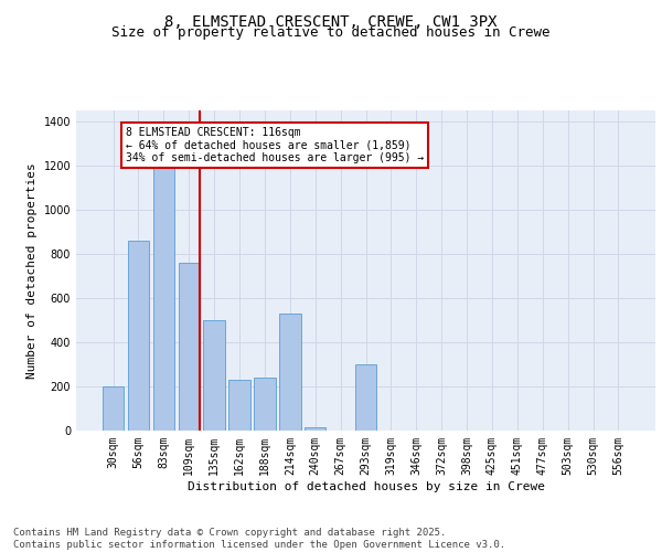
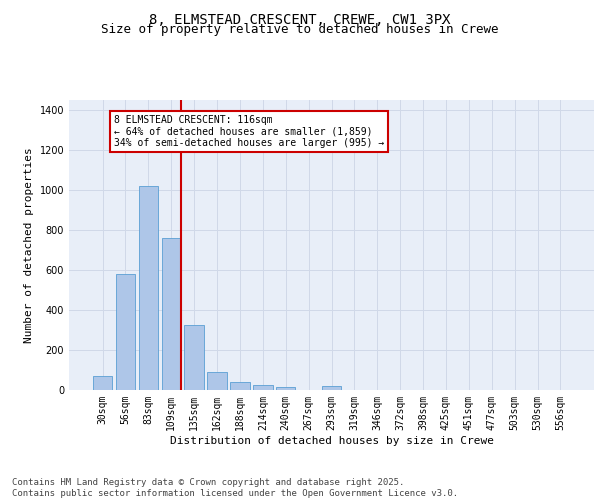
30sqm: 200 -> 70
56sqm: 860 -> 580
83sqm: 1190 -> 1020
135sqm: 500 -> 320
162sqm: 230 -> 90
188sqm: 240 -> 40
214sqm: 530 -> 20
293sqm: 300 -> 20
